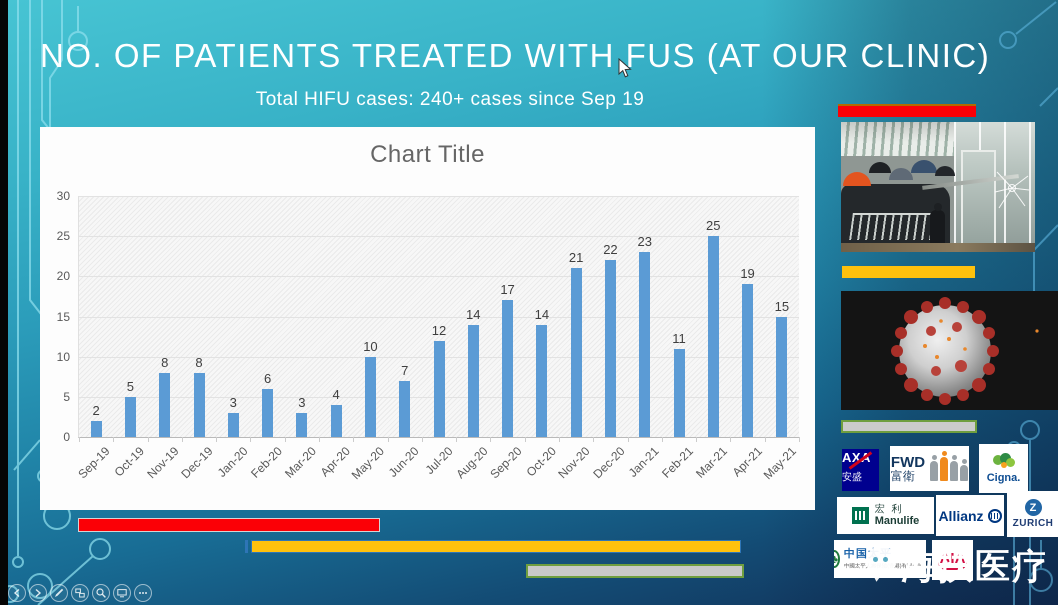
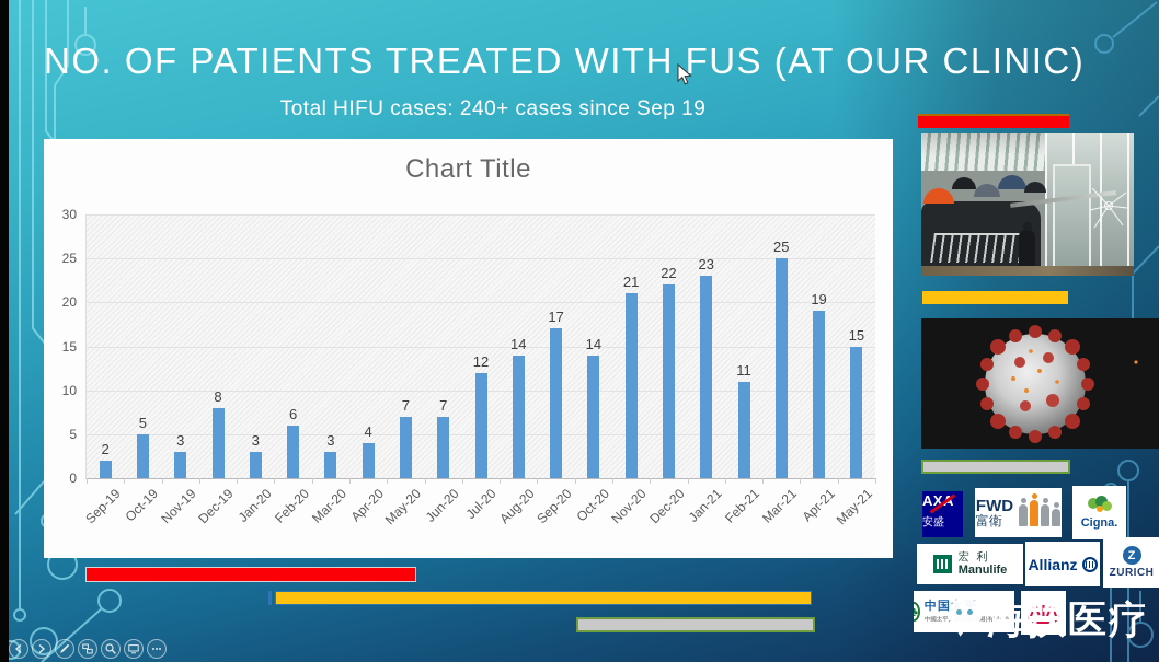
Nov-19: 8 -> 3
May-20: 10 -> 7
